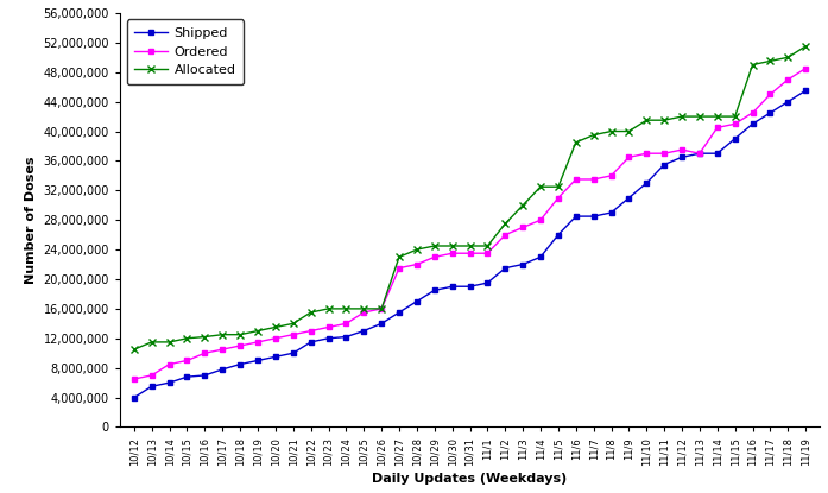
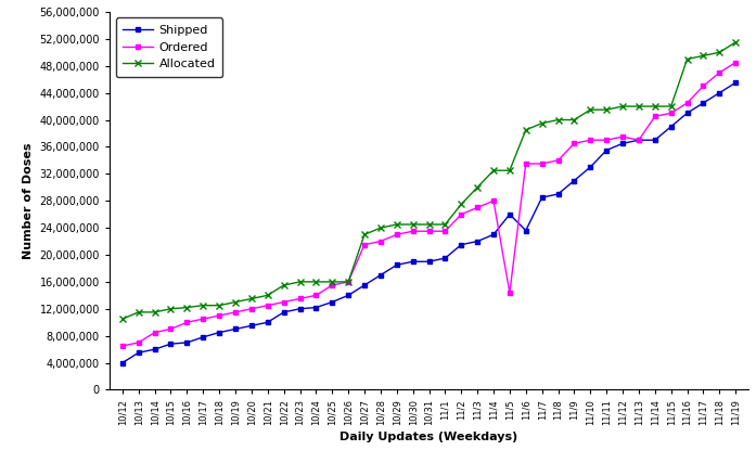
Ordered/11/5: 31,000,000 -> 14,400,000
Shipped/11/6: 28,500,000 -> 23,600,000
